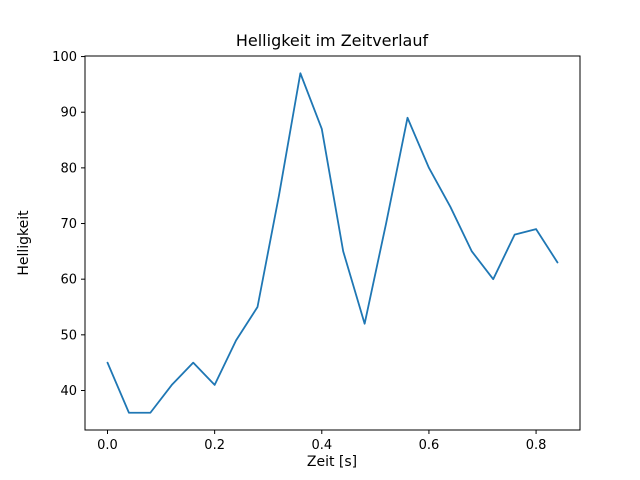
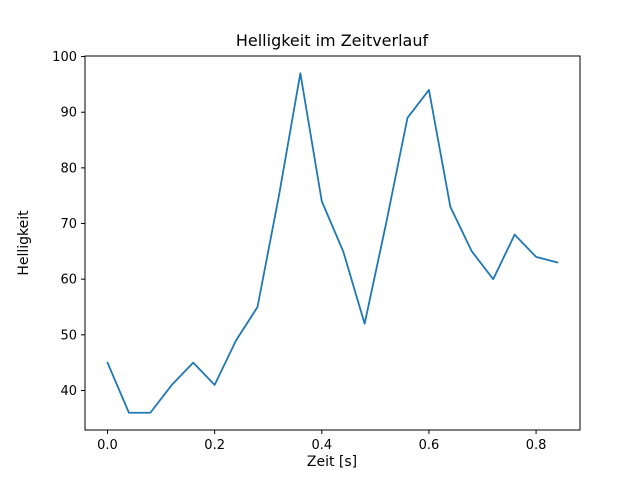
0.4: 87 -> 74
0.6: 80 -> 94
0.8: 69 -> 64
